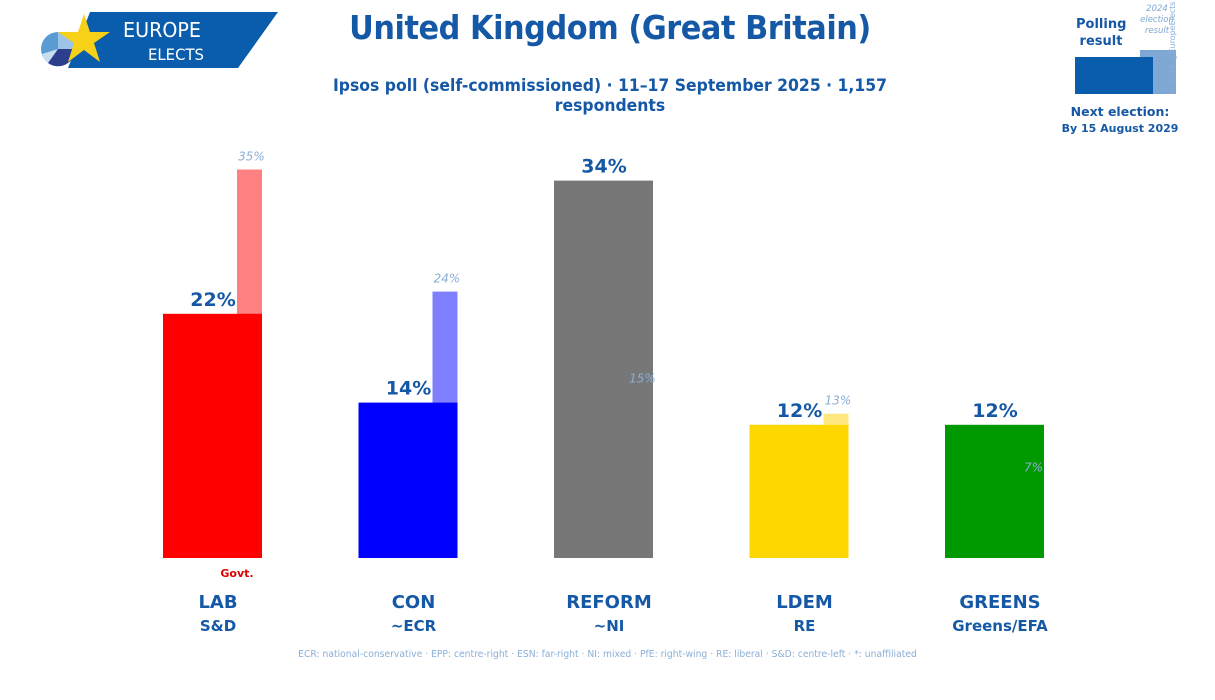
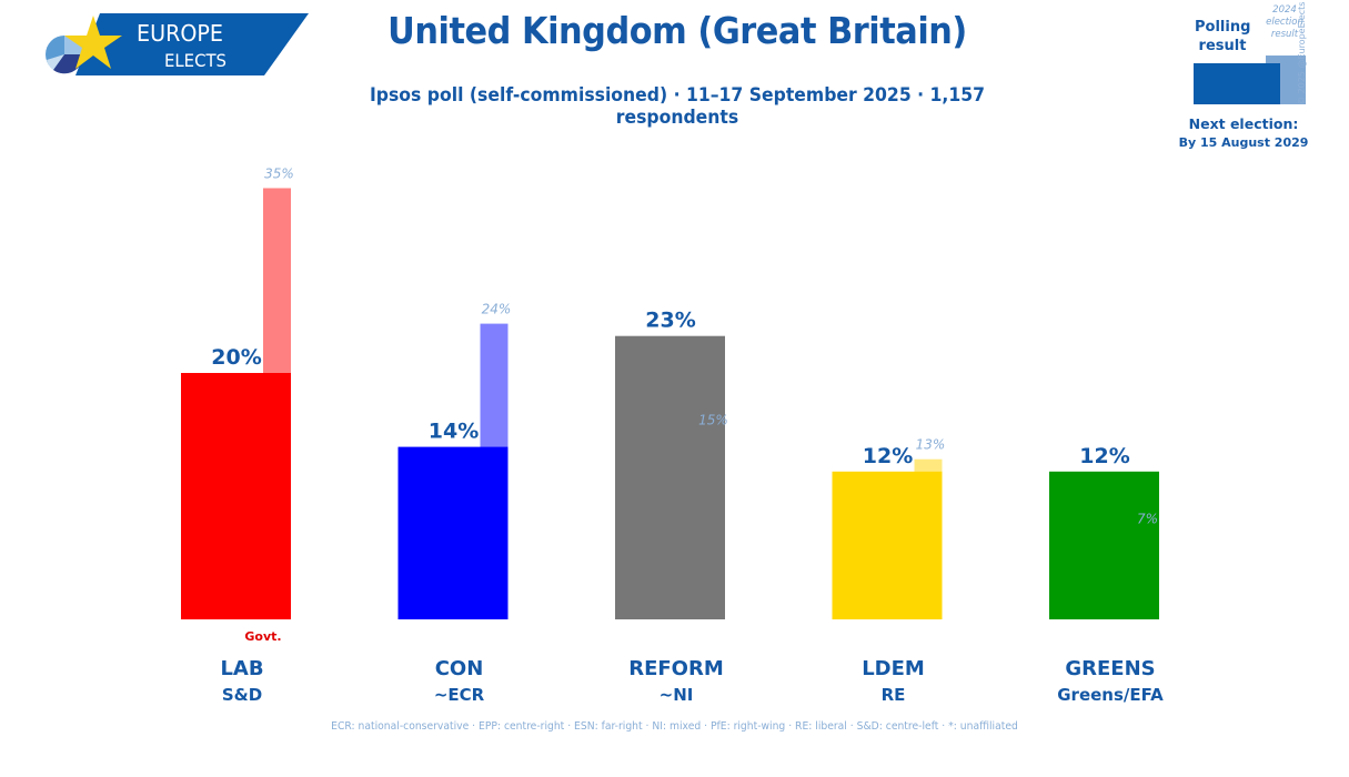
Polling result/LAB: 22% -> 20%
Polling result/REFORM: 34% -> 23%
